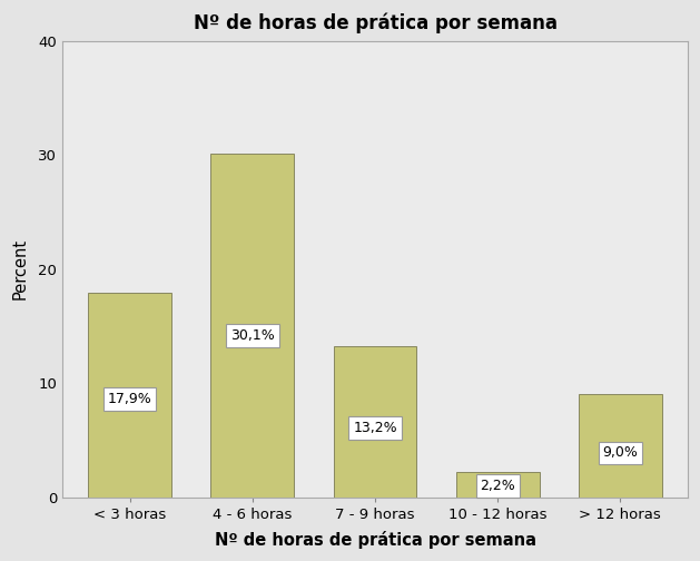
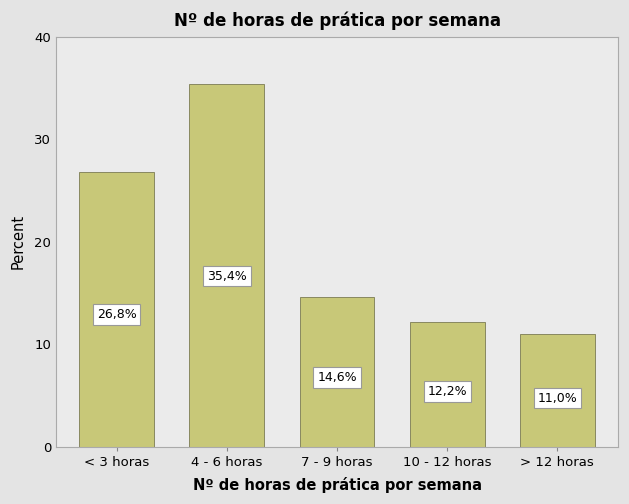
< 3 horas: 17,9% -> 26,8%
4 - 6 horas: 30,1% -> 35,4%
7 - 9 horas: 13,2% -> 14,6%
10 - 12 horas: 2,2% -> 12,2%
> 12 horas: 9,0% -> 11,0%
